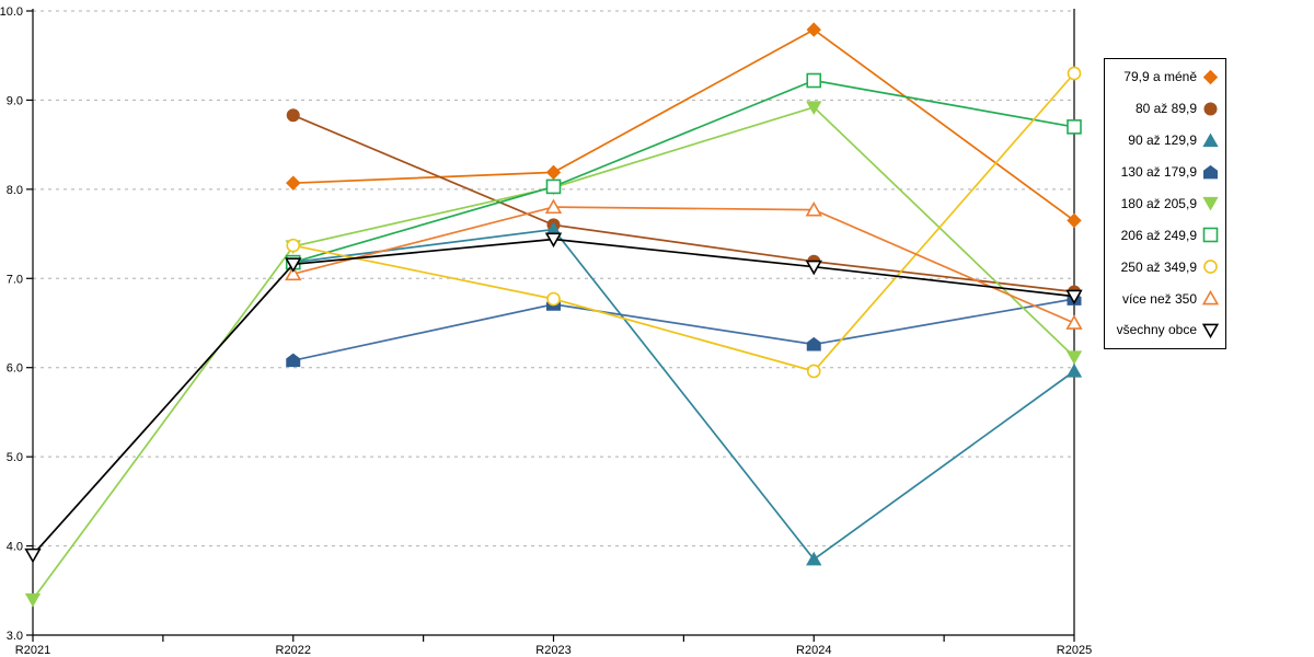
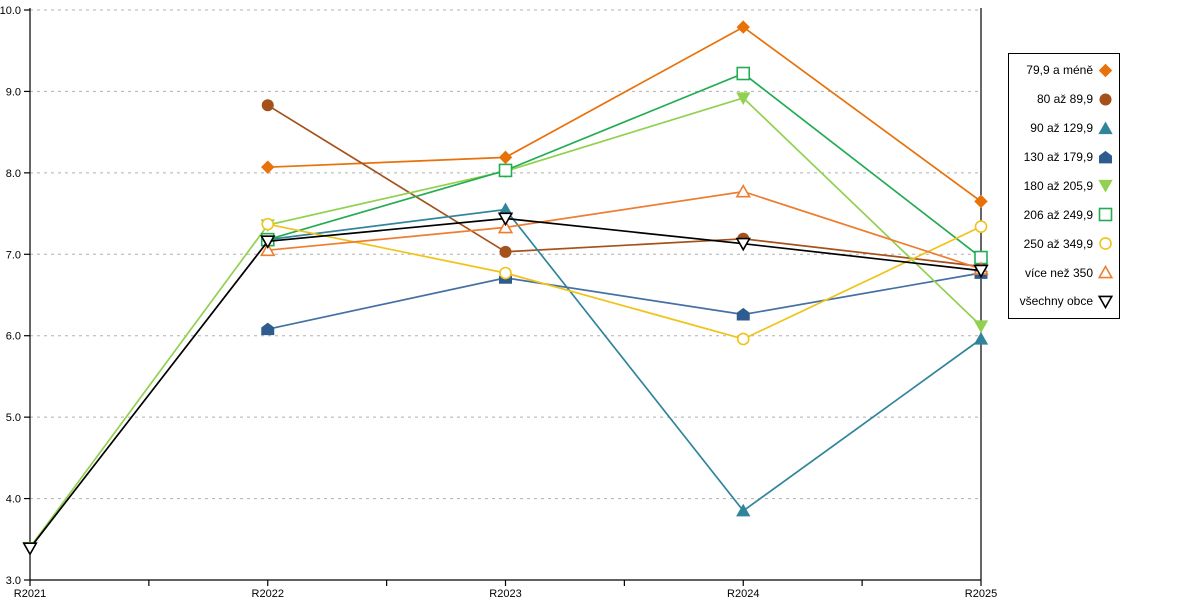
všechny obce/R2021: 3.9 -> 3.4
80 až 89,9/R2023: 7.6 -> 7.0
více než 350/R2023: 7.8 -> 7.3
206 až 249,9/R2025: 8.7 -> 7.0
250 až 349,9/R2025: 9.3 -> 7.3
více než 350/R2025: 6.5 -> 6.8
